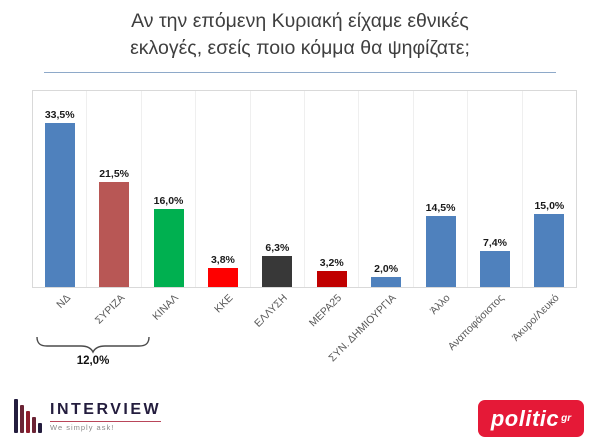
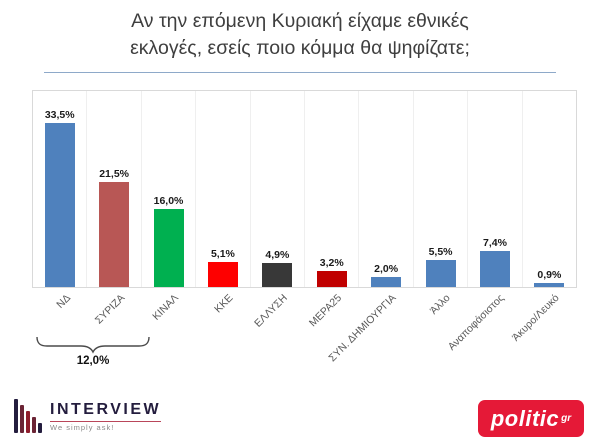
ΚΚΕ: 3,8% -> 5,1%
ΕΛΛΥΣΗ: 6,3% -> 4,9%
Άλλο: 14,5% -> 5,5%
Άκυρο/Λευκό: 15,0% -> 0,9%
